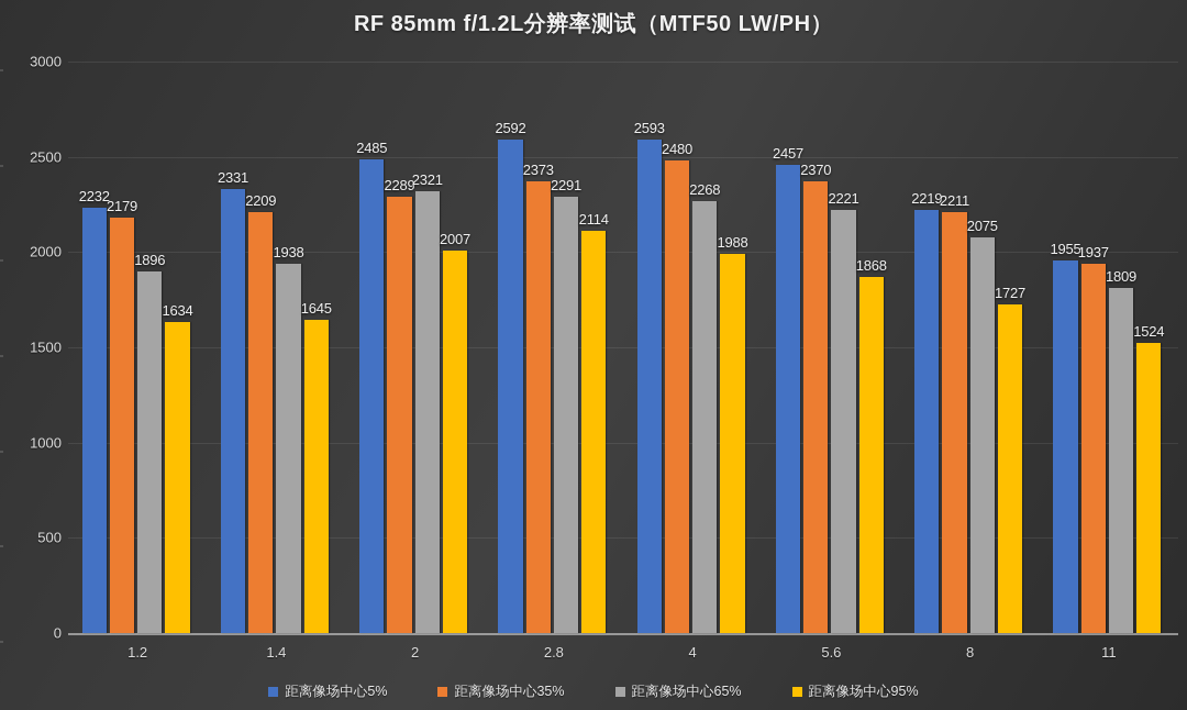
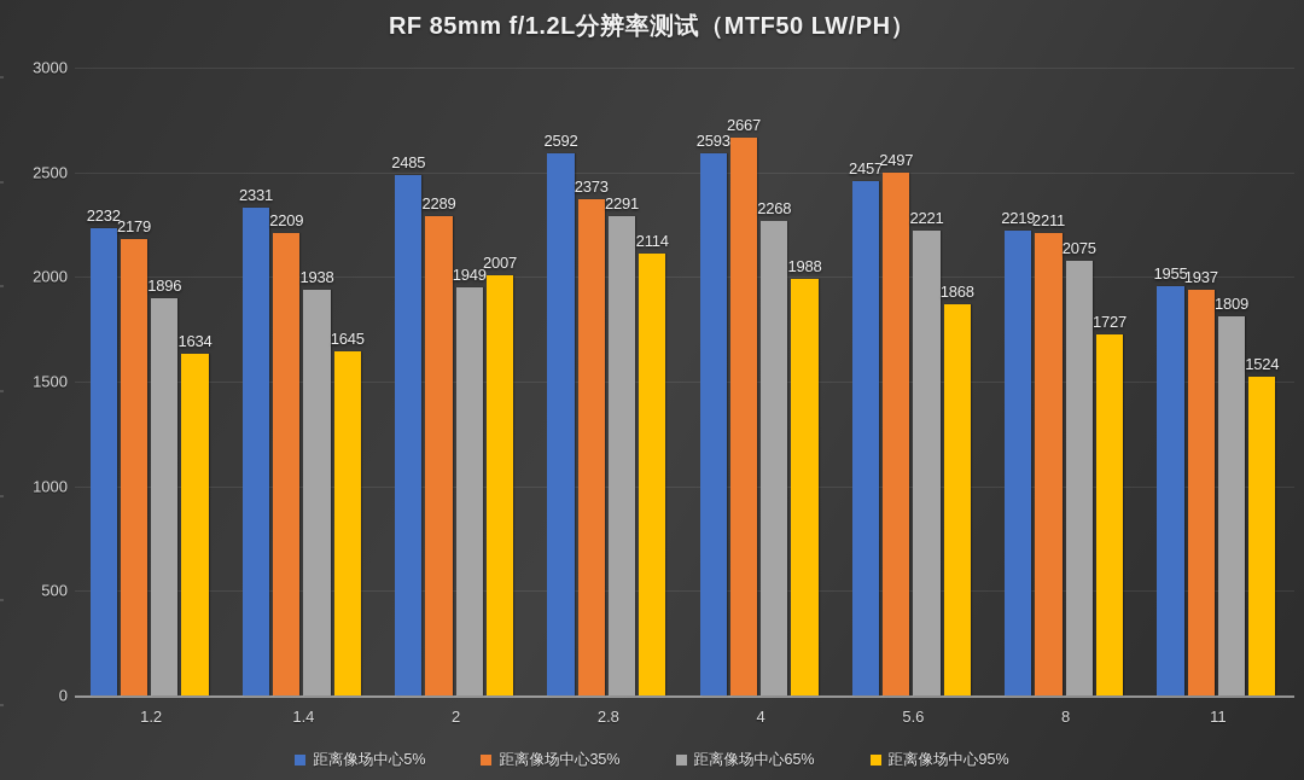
距离像场中心65%/2: 2321 -> 1949
距离像场中心35%/4: 2480 -> 2667
距离像场中心35%/5.6: 2370 -> 2497
